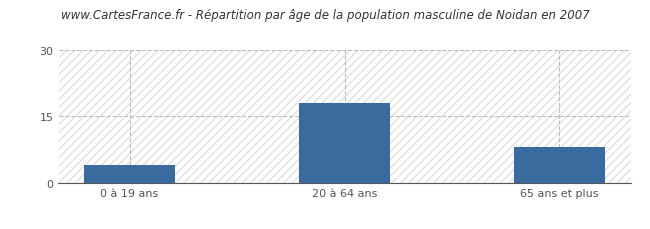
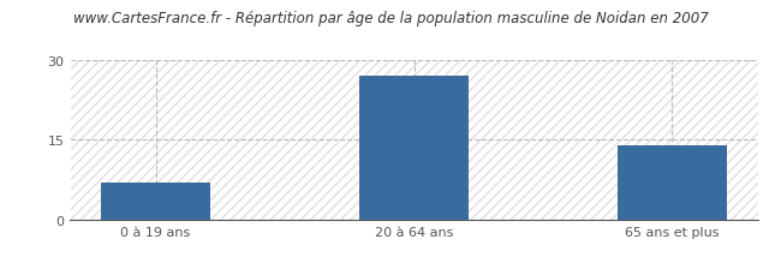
0 à 19 ans: 4 -> 7
20 à 64 ans: 18 -> 27
65 ans et plus: 8 -> 14
